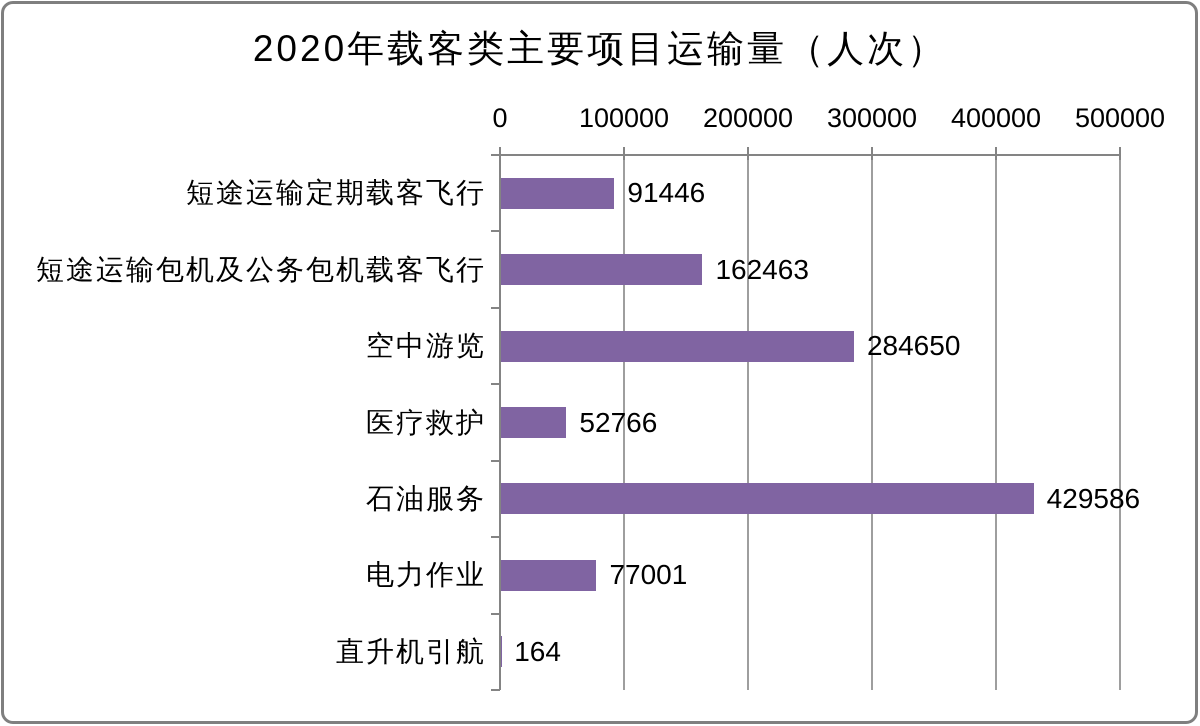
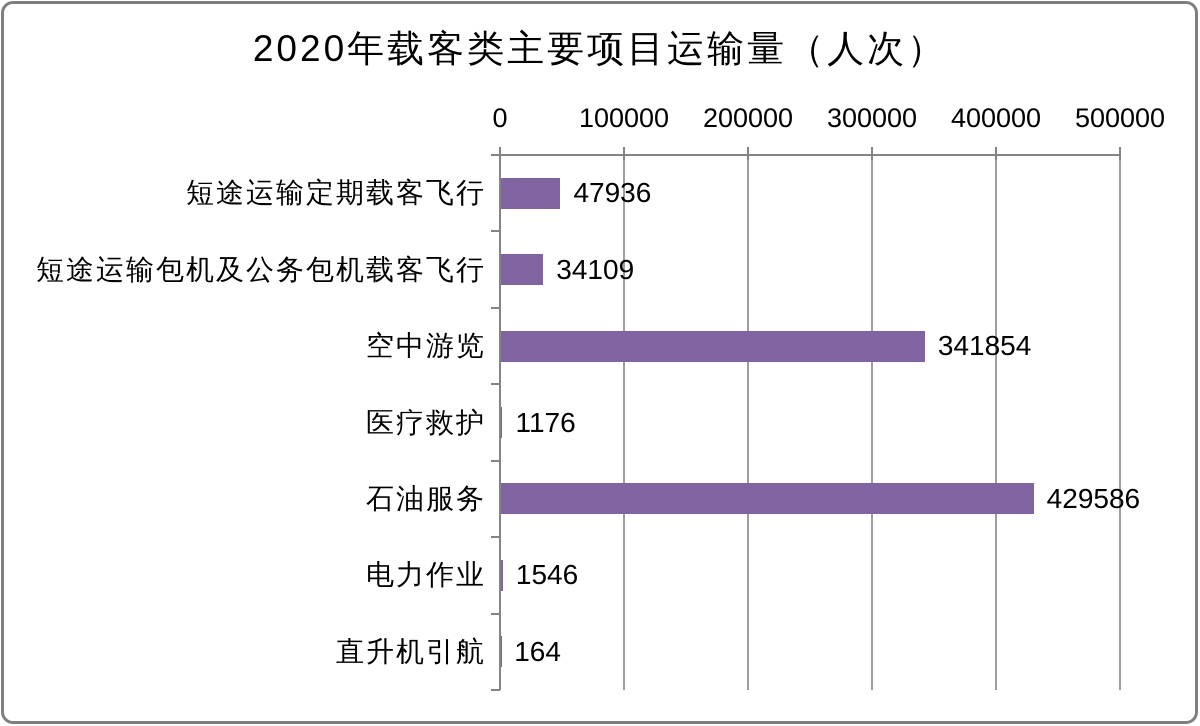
短途运输定期载客飞行: 91446 -> 47936
短途运输包机及公务包机载客飞行: 162463 -> 34109
空中游览: 284650 -> 341854
医疗救护: 52766 -> 1176
电力作业: 77001 -> 1546
